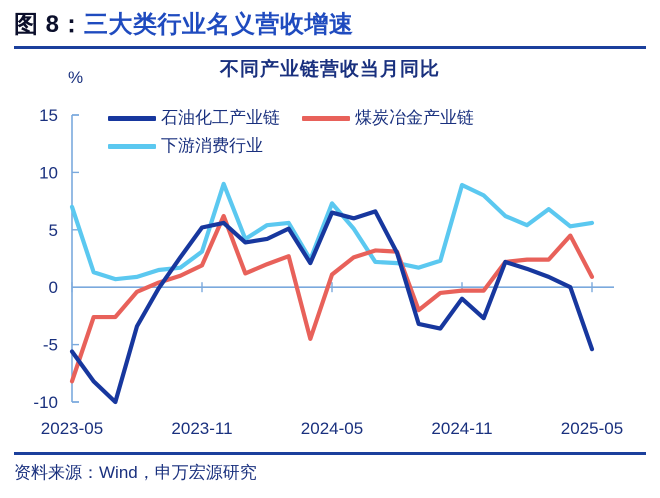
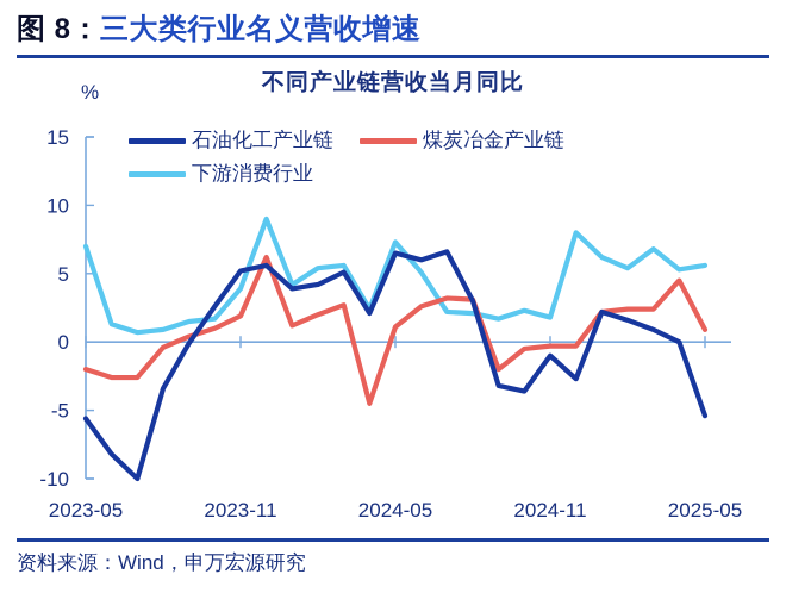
煤炭冶金产业链/2023-05: -8.2 -> -2.0
下游消费行业/2023-11: 3.1 -> 3.9
下游消费行业/2024-11: 8.9 -> 1.8
